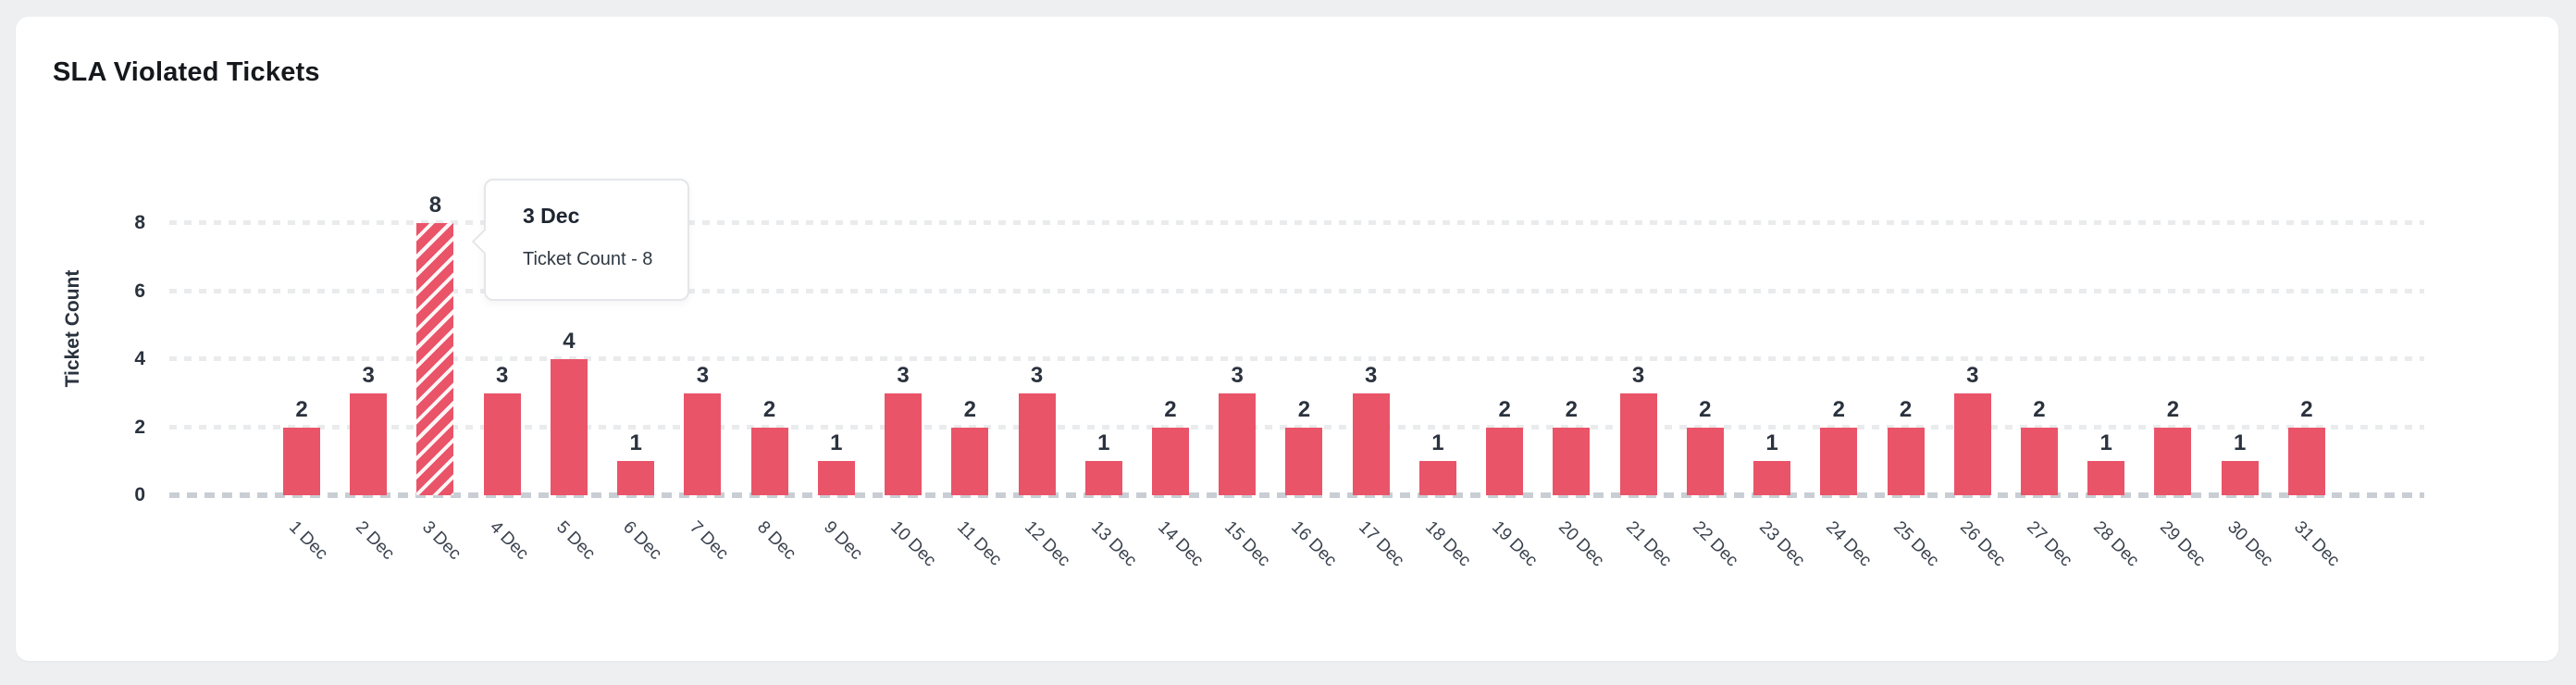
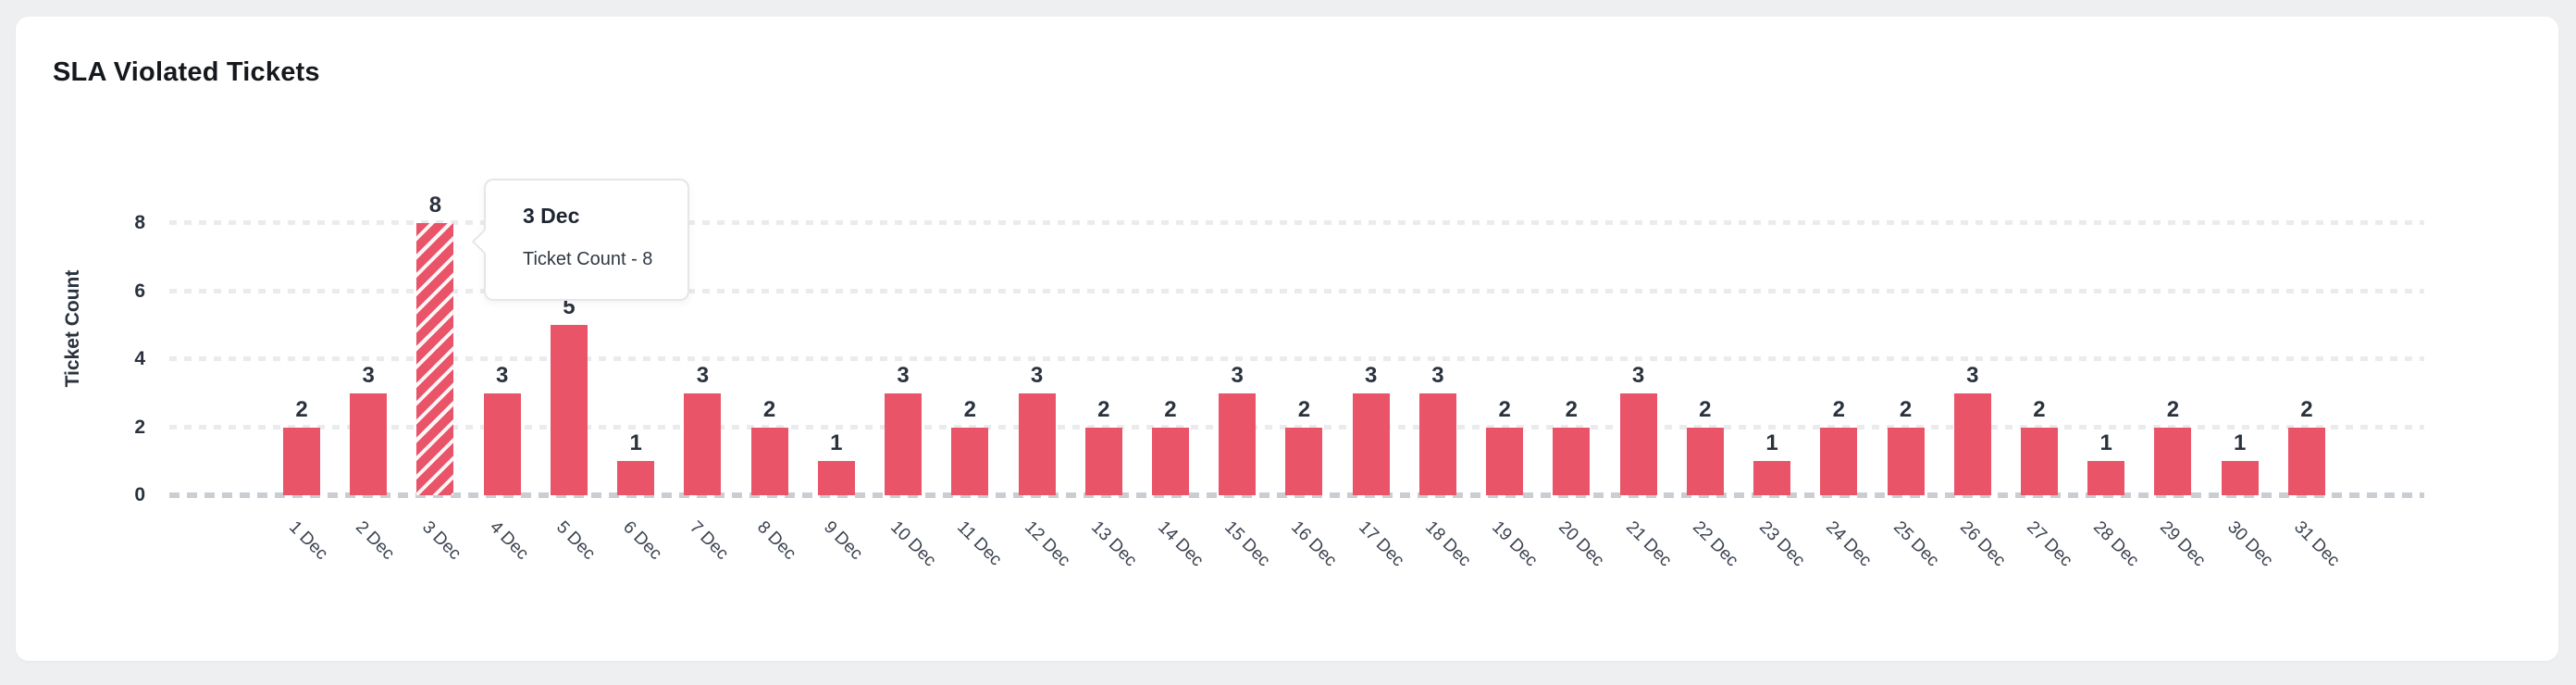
5 Dec: 4 -> 5
13 Dec: 1 -> 2
18 Dec: 1 -> 3
